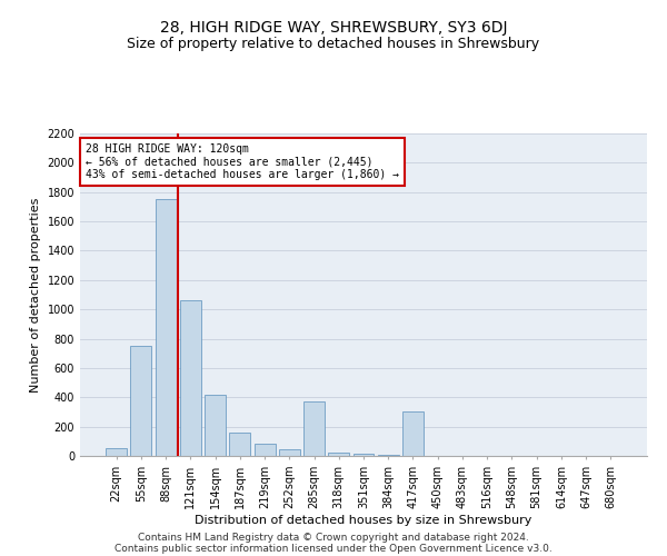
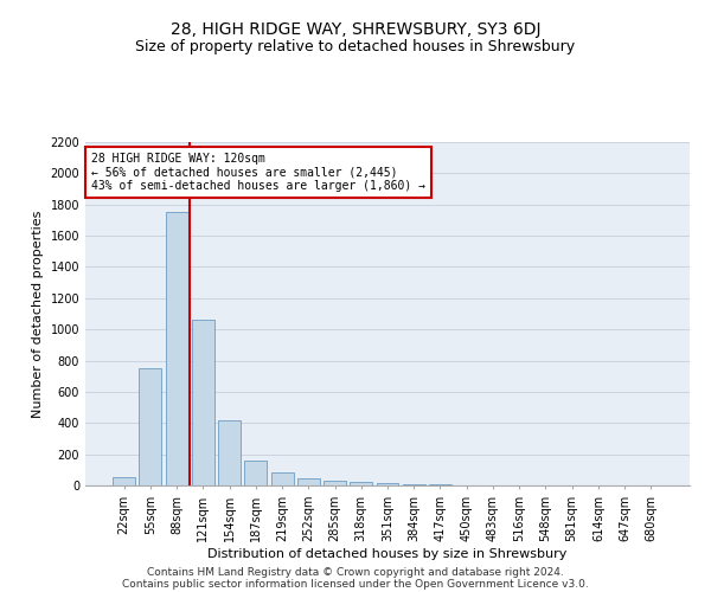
285sqm: 370 -> 30
417sqm: 300 -> 0
